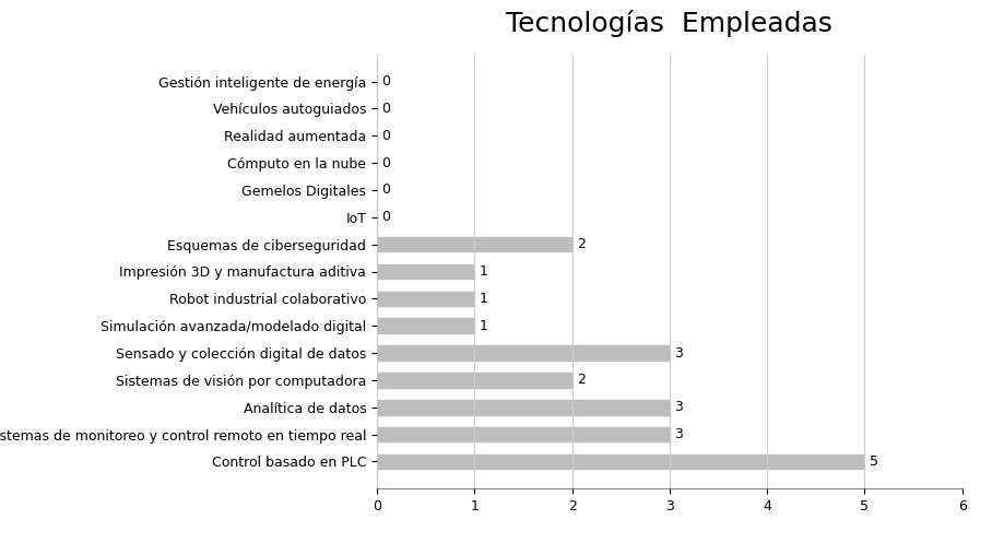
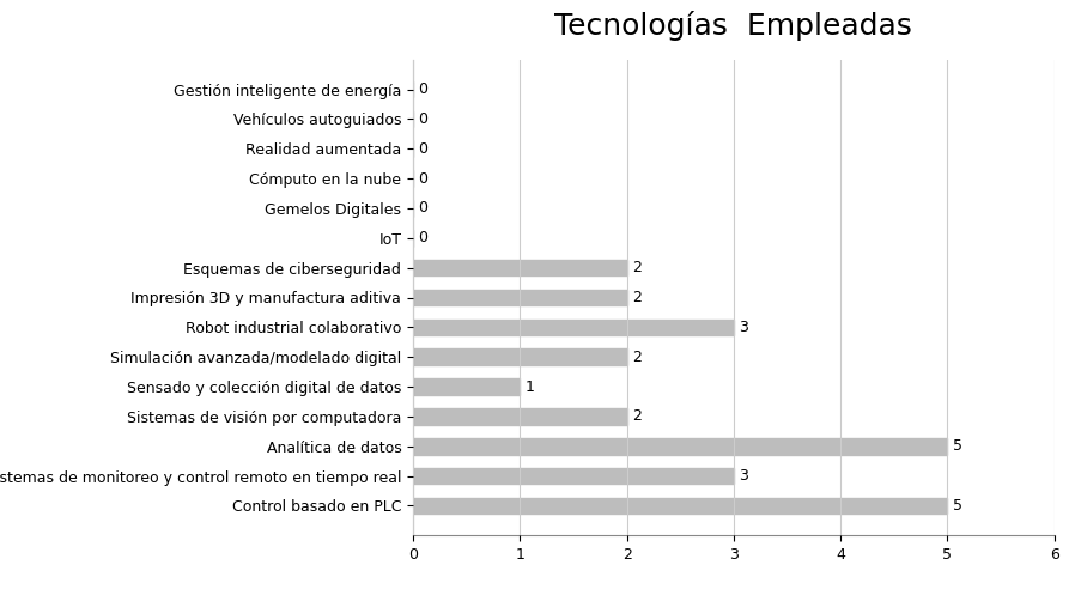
Impresión 3D y manufactura aditiva: 1 -> 2
Robot industrial colaborativo: 1 -> 3
Simulación avanzada/modelado digital: 1 -> 2
Sensado y colección digital de datos: 3 -> 1
Analítica de datos: 3 -> 5
